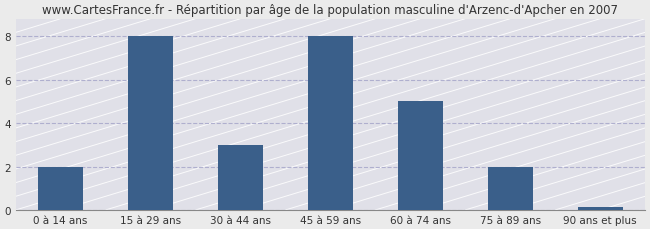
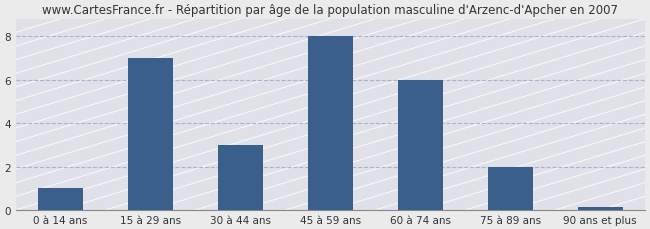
0 à 14 ans: 2.00 -> 1.00
15 à 29 ans: 8.00 -> 7.00
60 à 74 ans: 5.00 -> 6.00
